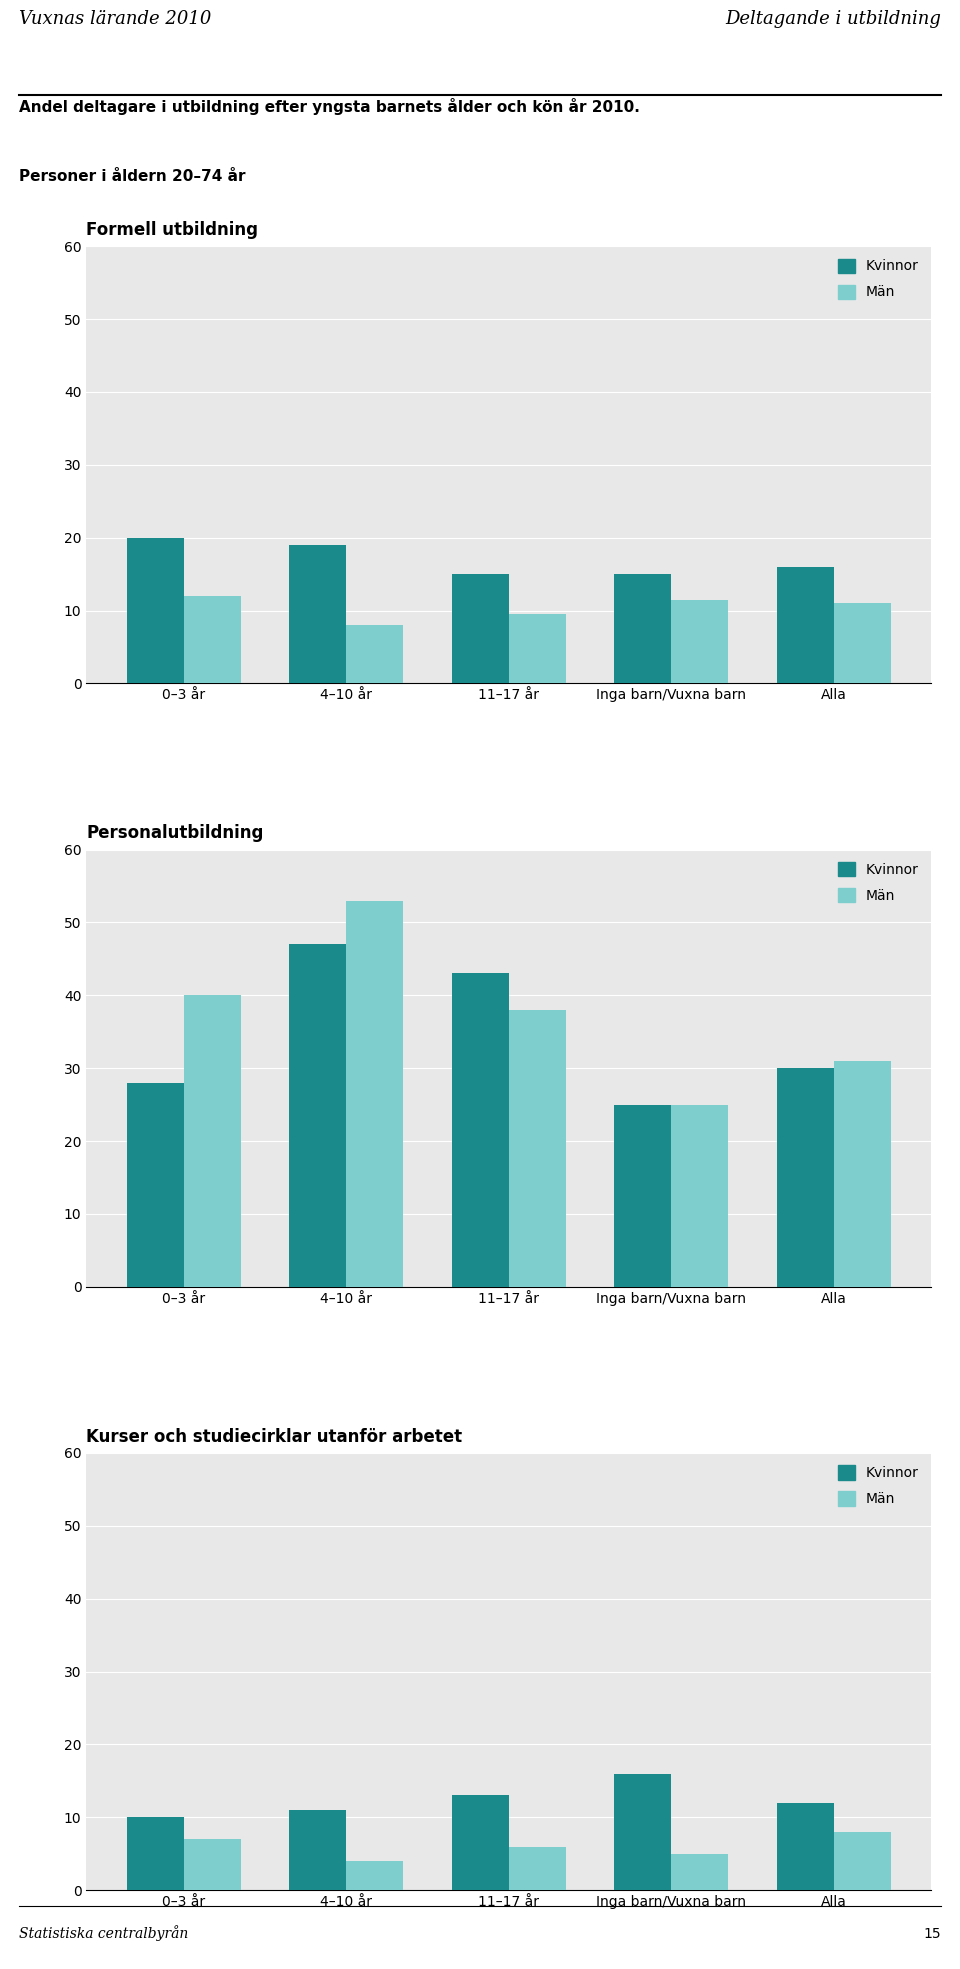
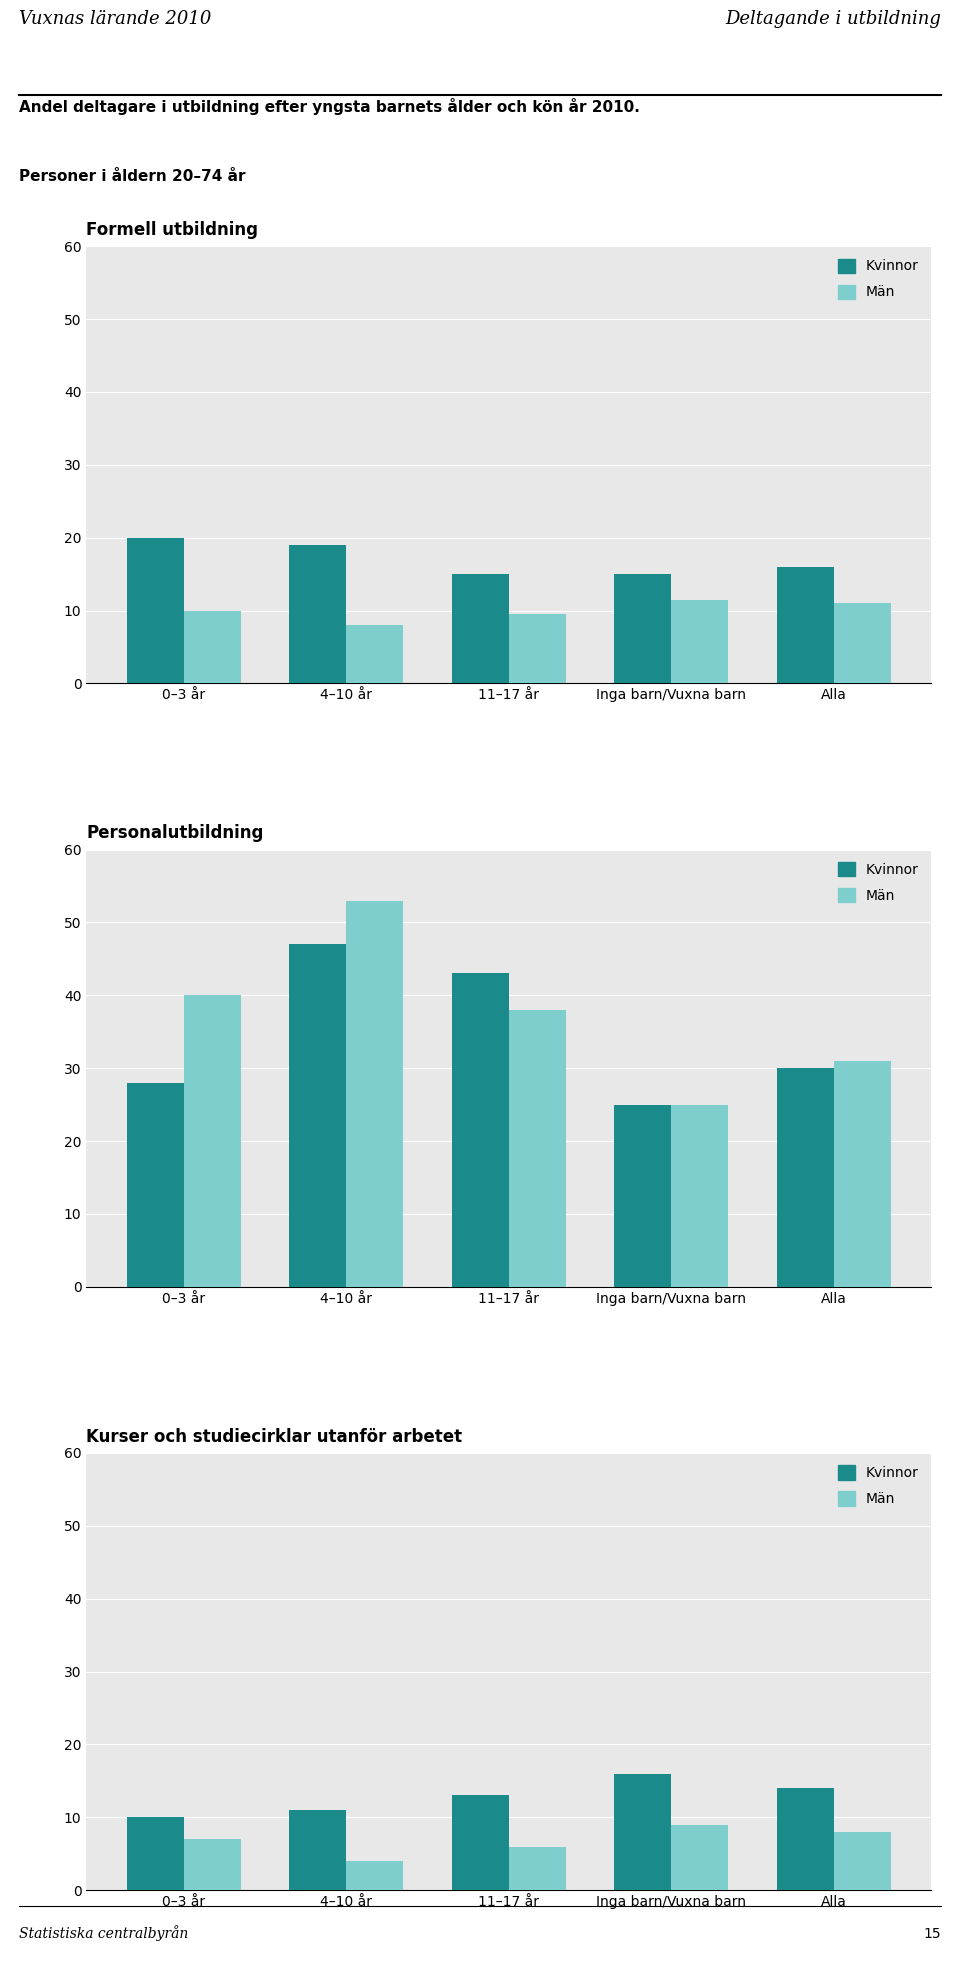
Formell utbildning/Män/0–3 år: 12.0 -> 10.0
Kurser och studiecirklar utanför arbetet/Män/Inga barn/Vuxna barn: 5 -> 9
Kurser och studiecirklar utanför arbetet/Kvinnor/Alla: 12 -> 14
